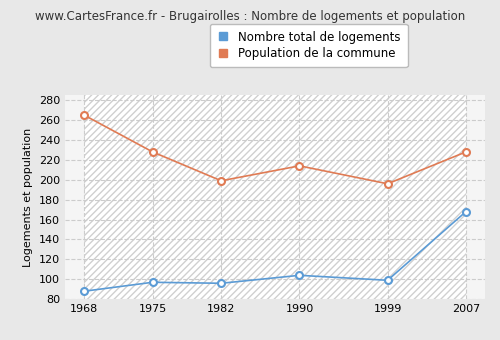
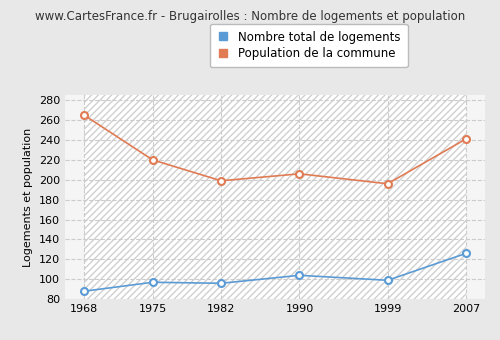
Population de la commune/1975: 228 -> 220
Population de la commune/1990: 214 -> 206
Nombre total de logements/2007: 168 -> 126
Population de la commune/2007: 228 -> 241
